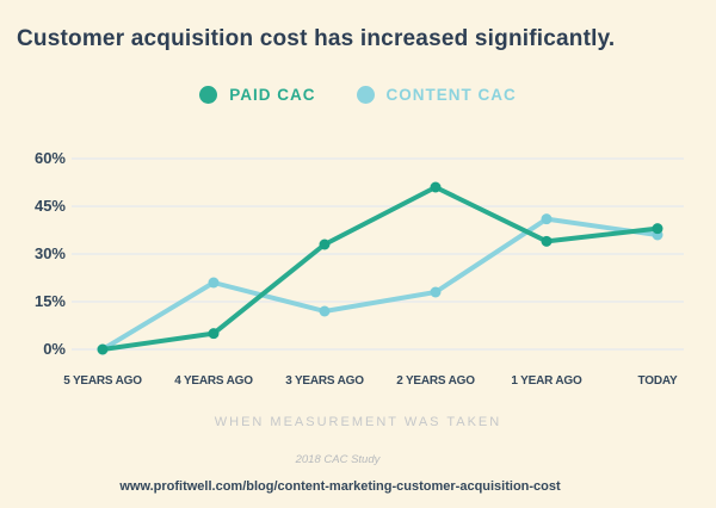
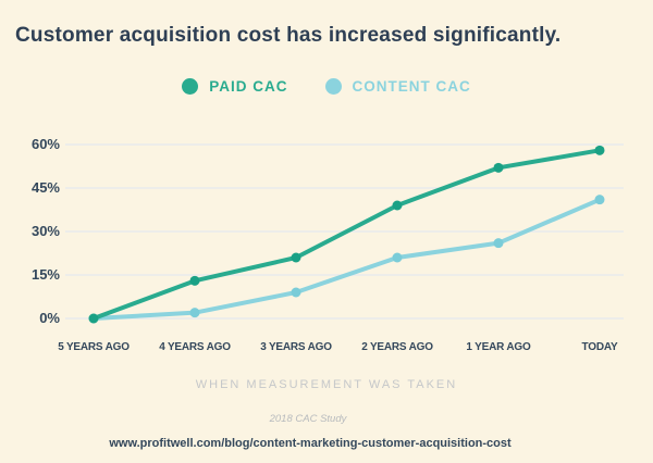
PAID CAC/4 YEARS AGO: 5% -> 13%
CONTENT CAC/4 YEARS AGO: 21% -> 2%
PAID CAC/3 YEARS AGO: 33% -> 21%
CONTENT CAC/3 YEARS AGO: 12% -> 9%
PAID CAC/2 YEARS AGO: 51% -> 39%
CONTENT CAC/2 YEARS AGO: 18% -> 21%
PAID CAC/1 YEAR AGO: 34% -> 52%
CONTENT CAC/1 YEAR AGO: 41% -> 26%
PAID CAC/TODAY: 38% -> 58%
CONTENT CAC/TODAY: 36% -> 41%
